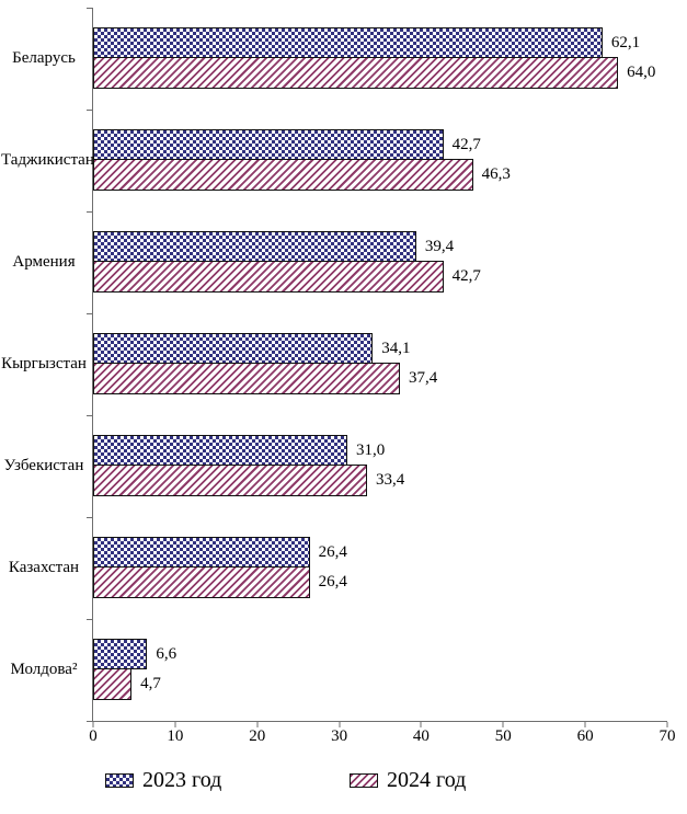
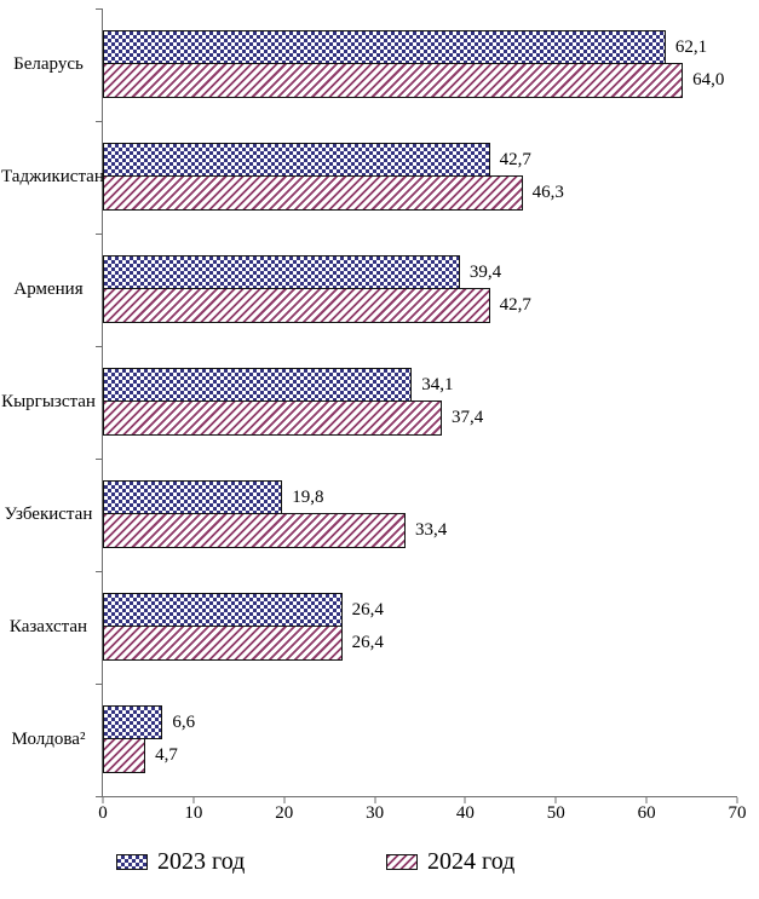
2023 год/Узбекистан: 31,0 -> 19,8
